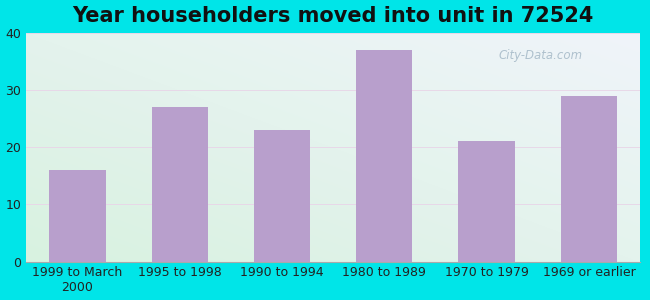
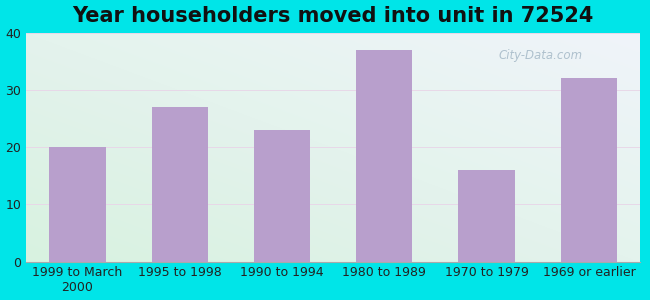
1999 to March 2000: 16 -> 20
1970 to 1979: 21 -> 16
1969 or earlier: 29 -> 32
